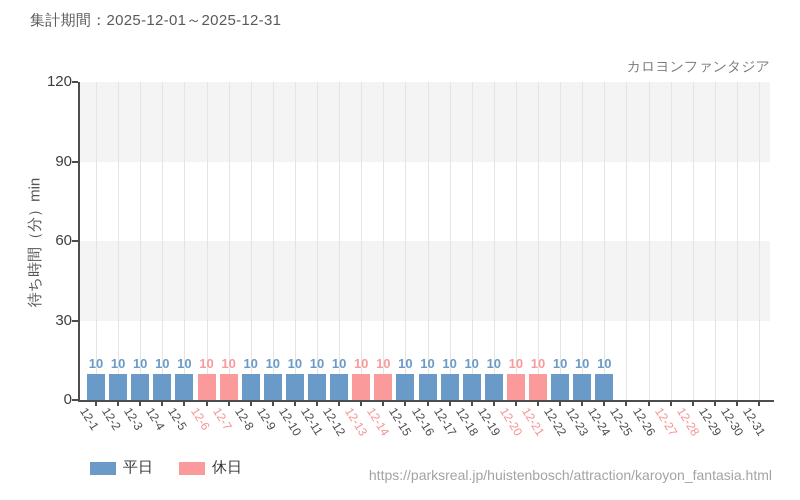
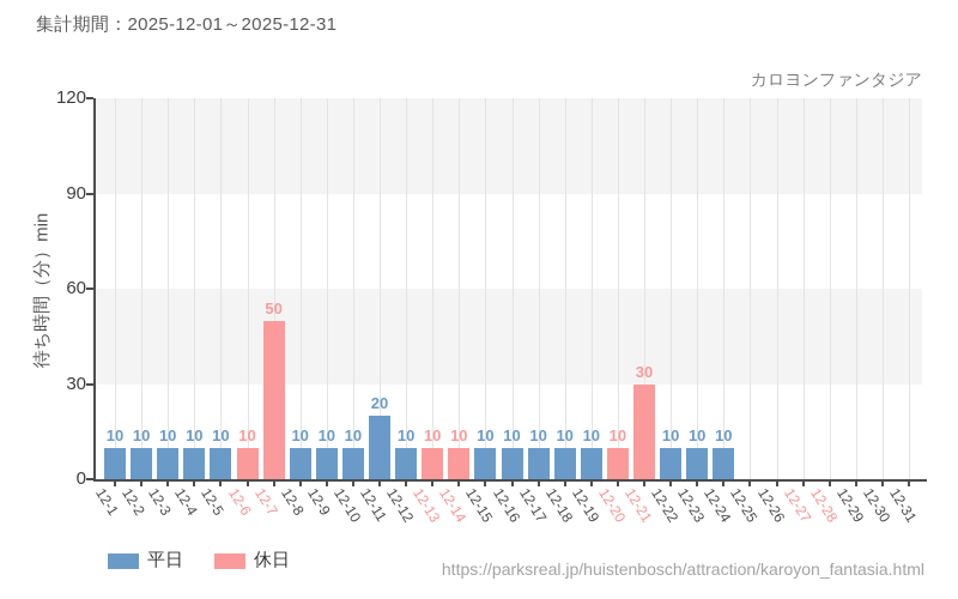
12-7: 10 -> 50
12-11: 10 -> 20
12-21: 10 -> 30
